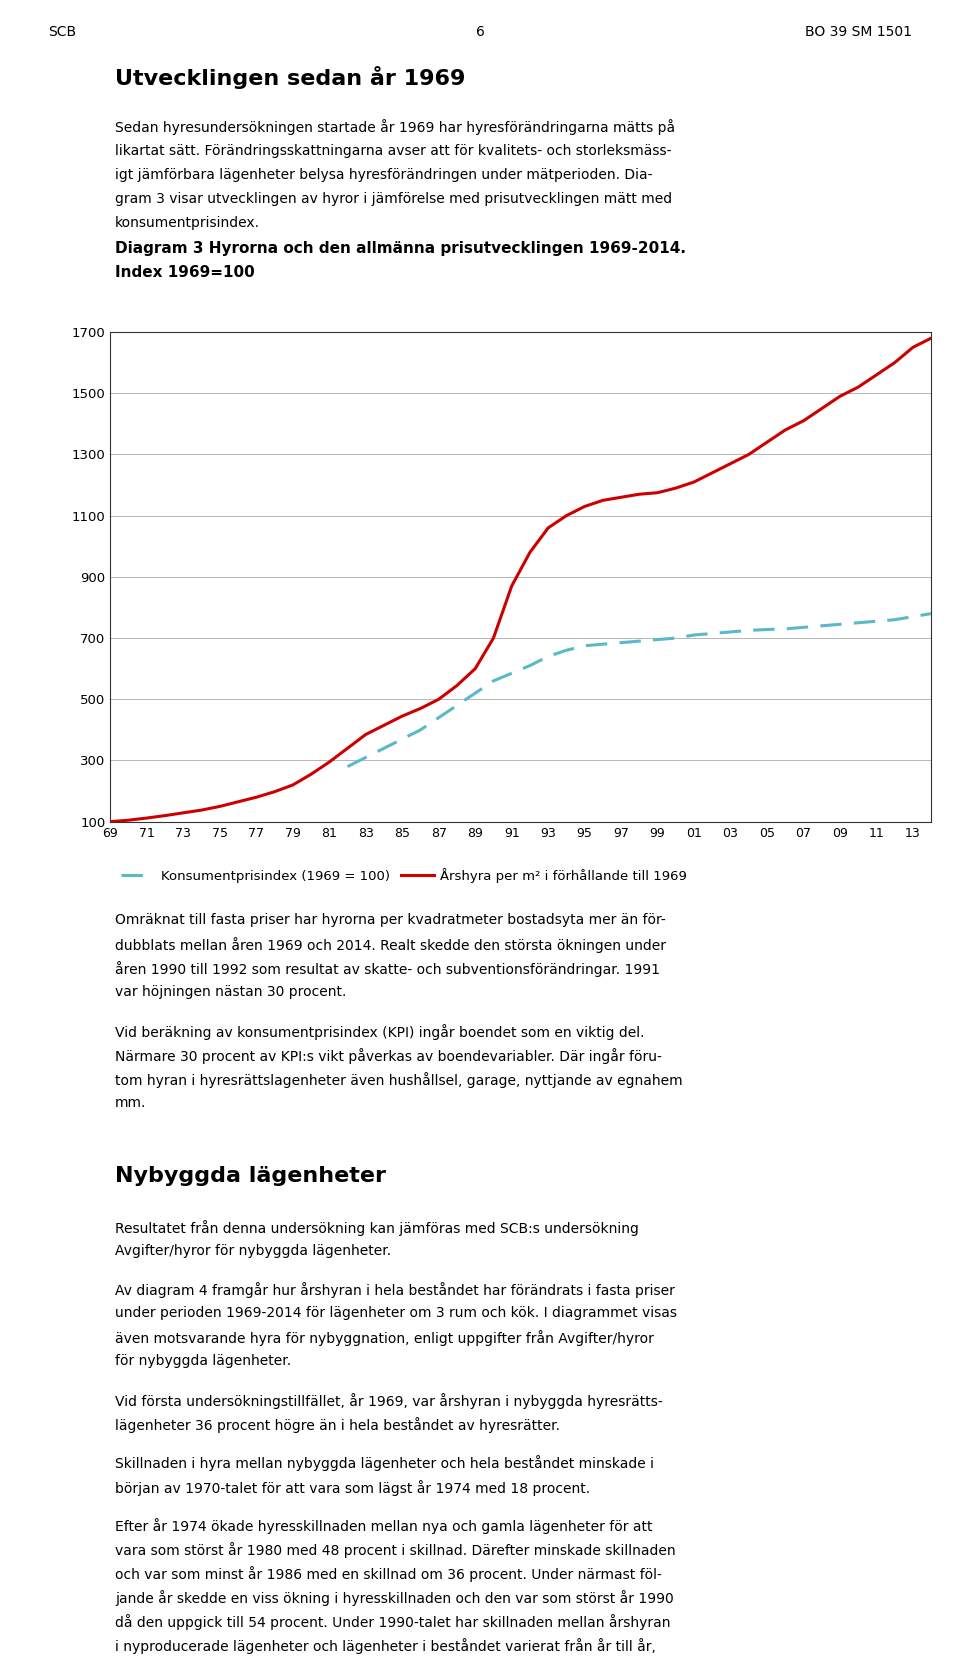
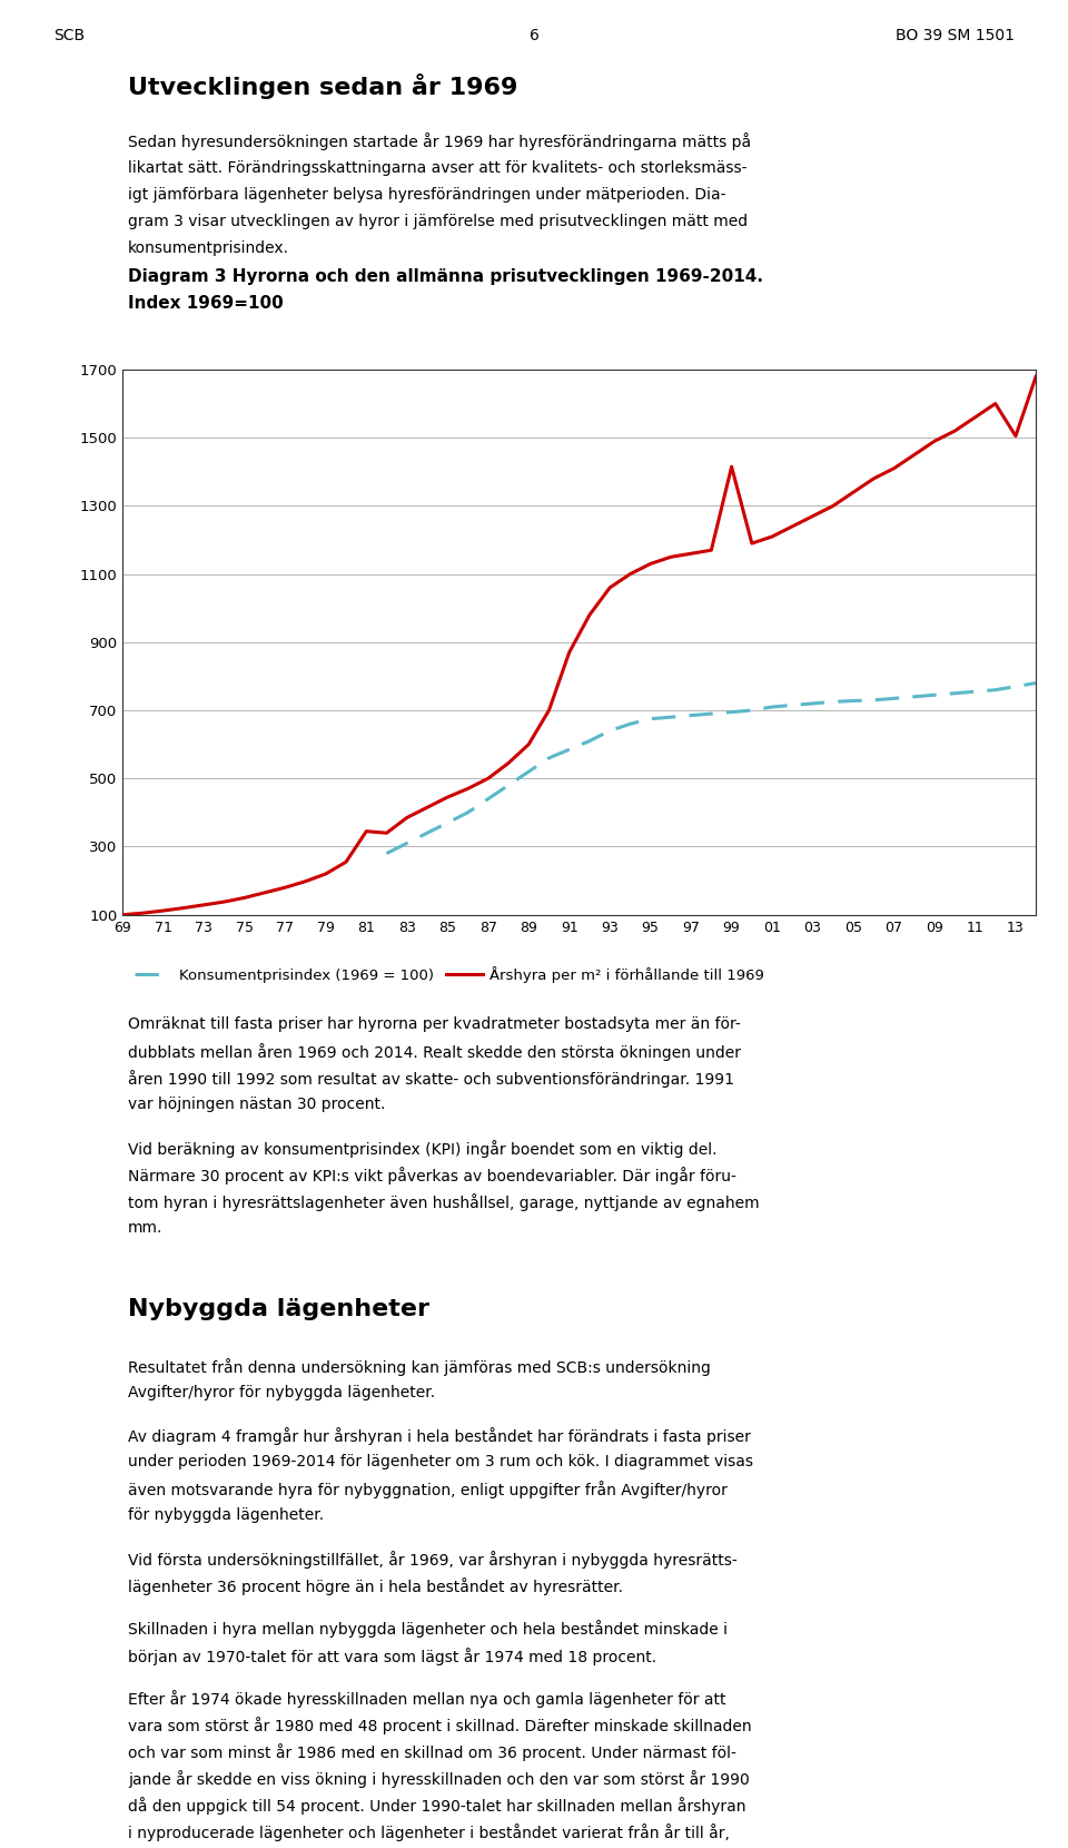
Årshyra per m² i förhållande till 1969/81: 295 -> 345
Årshyra per m² i förhållande till 1969/99: 1175 -> 1415
Årshyra per m² i förhållande till 1969/13: 1650 -> 1505
